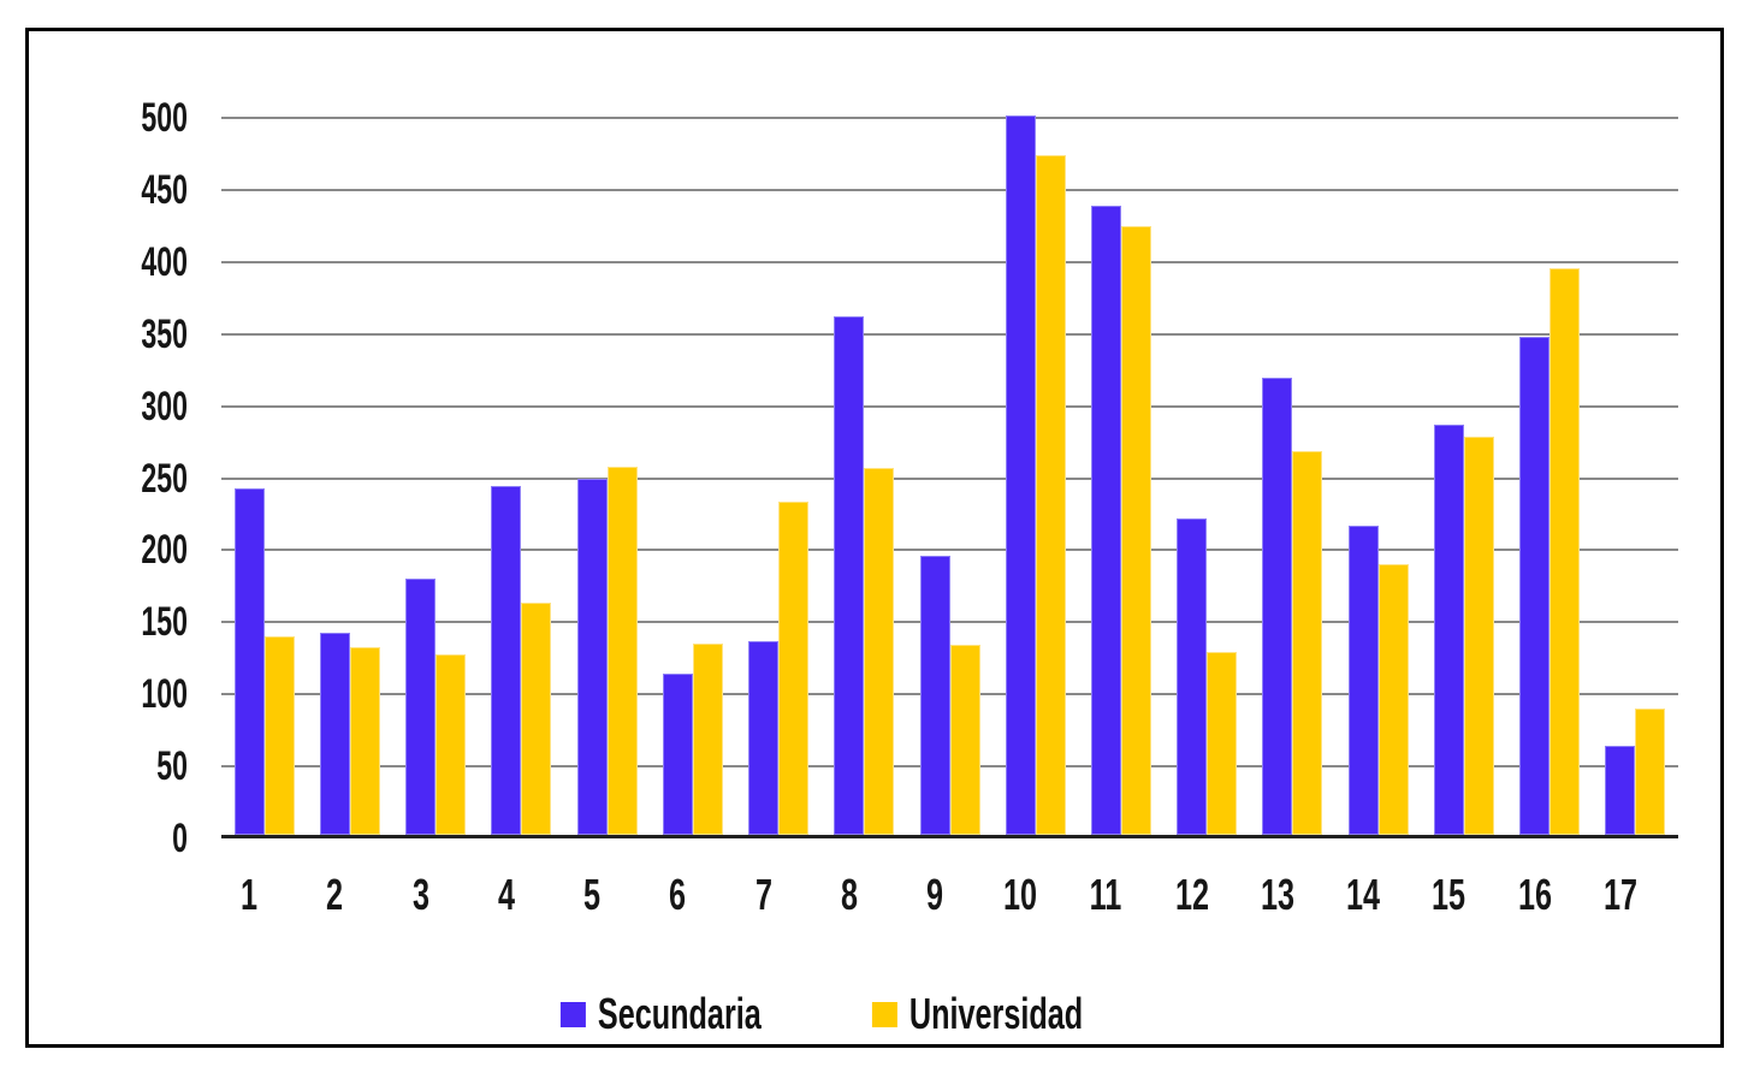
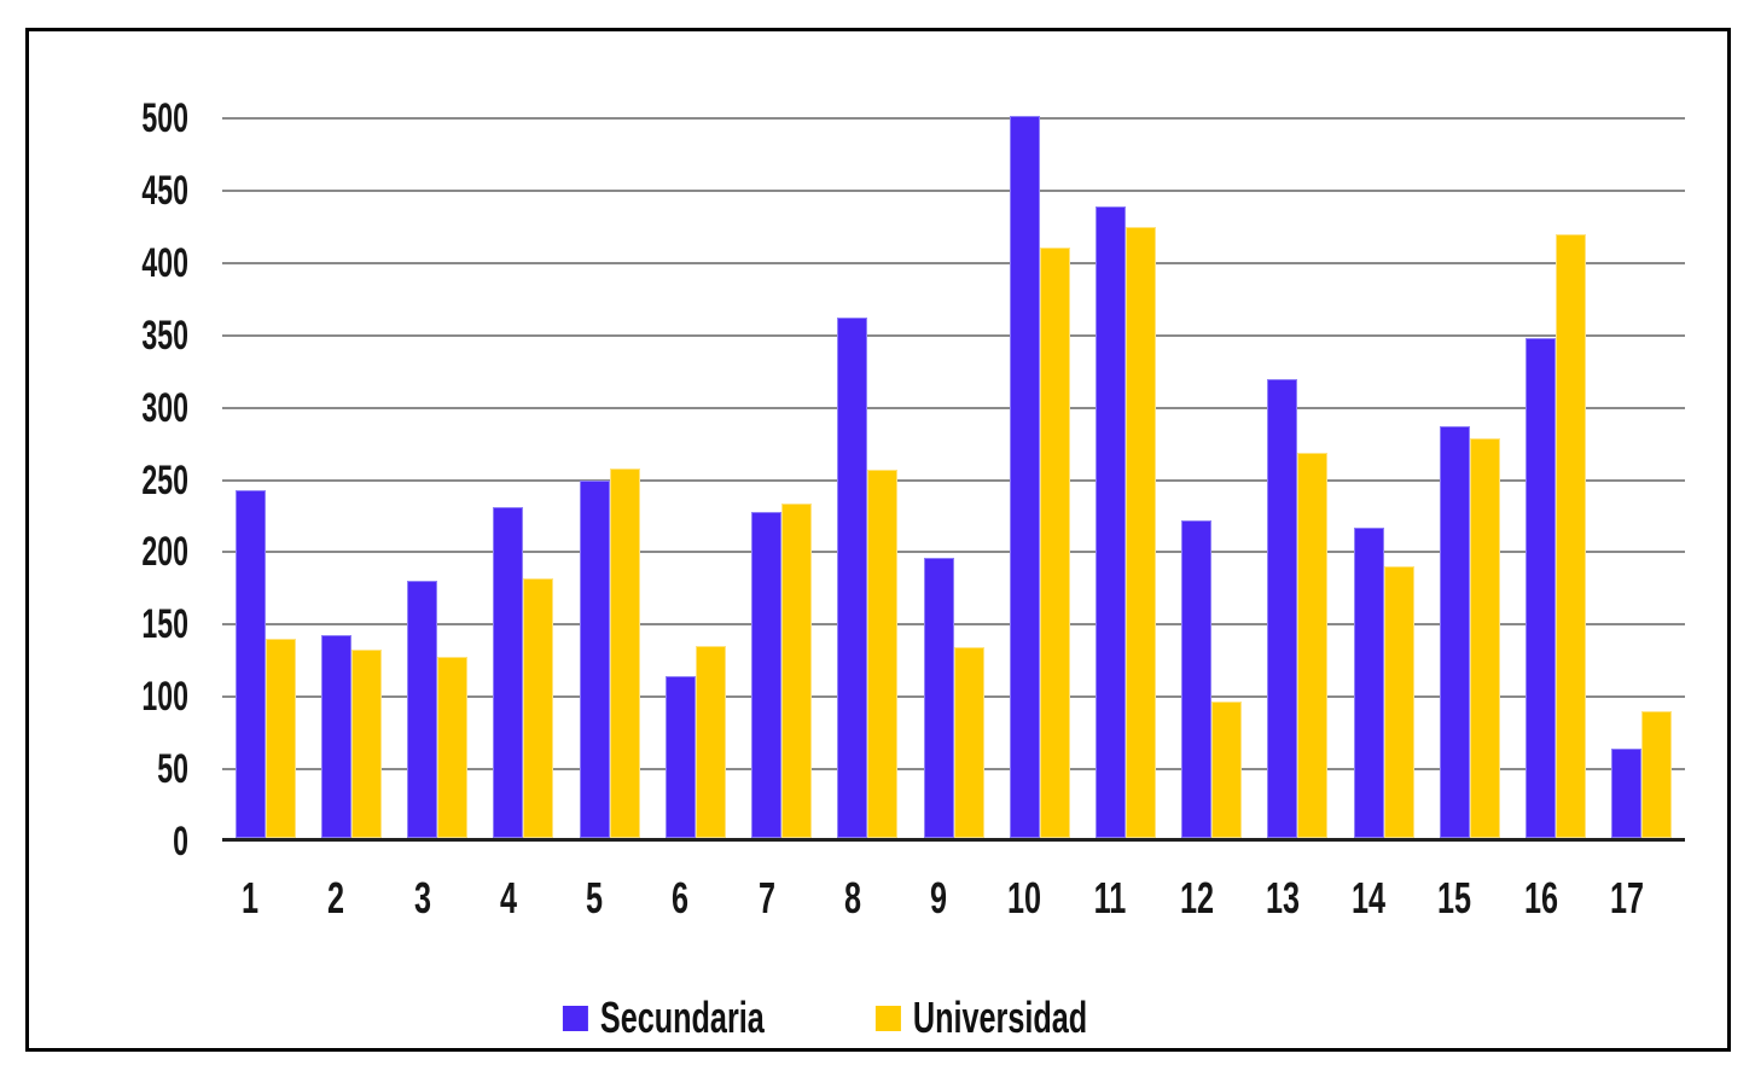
Secundaria/4: 245 -> 231
Universidad/4: 164 -> 182
Secundaria/7: 137 -> 228
Universidad/10: 474 -> 411
Universidad/12: 129 -> 97
Universidad/16: 396 -> 420
